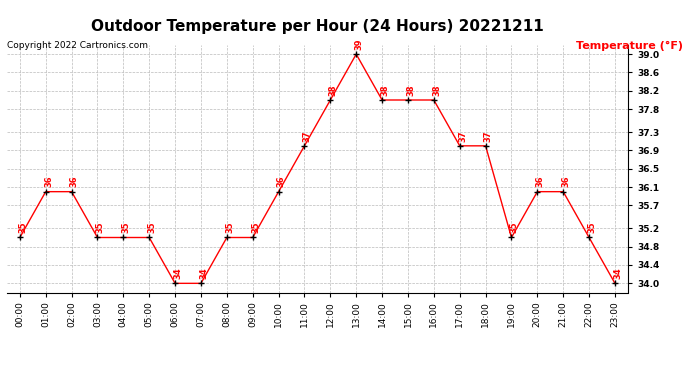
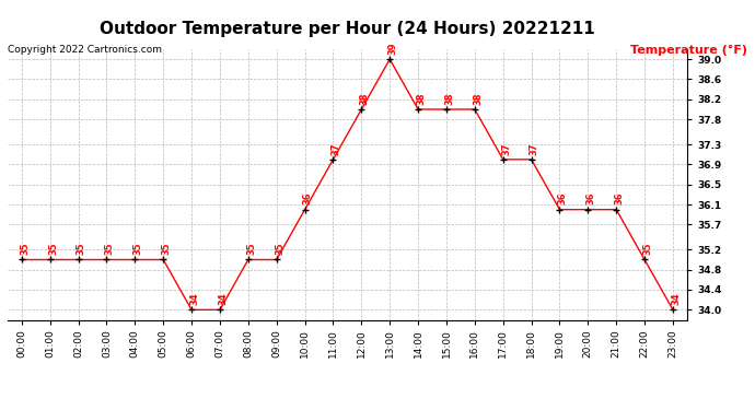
01:00: 36 -> 35
02:00: 36 -> 35
19:00: 35 -> 36
